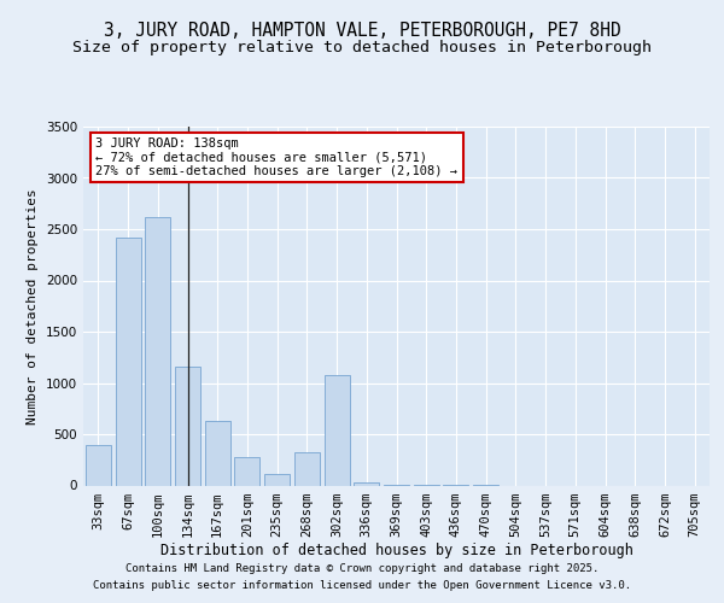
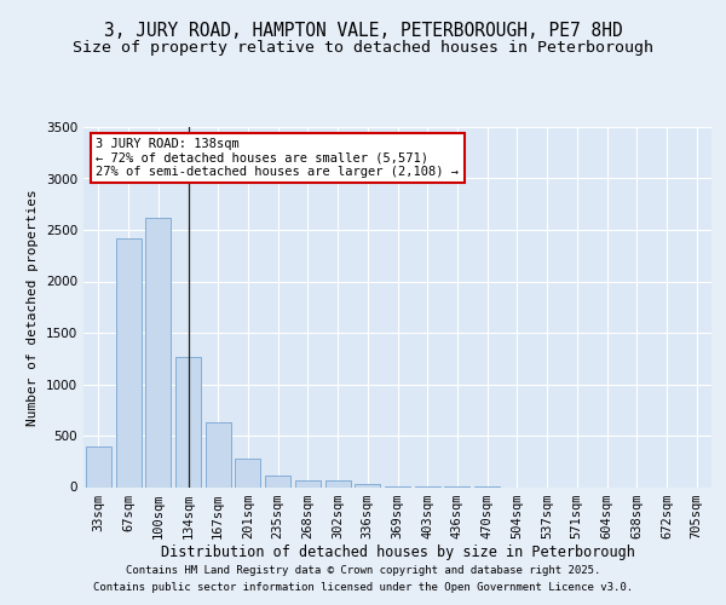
134sqm: 1160 -> 1270
268sqm: 320 -> 60
302sqm: 1080 -> 60
